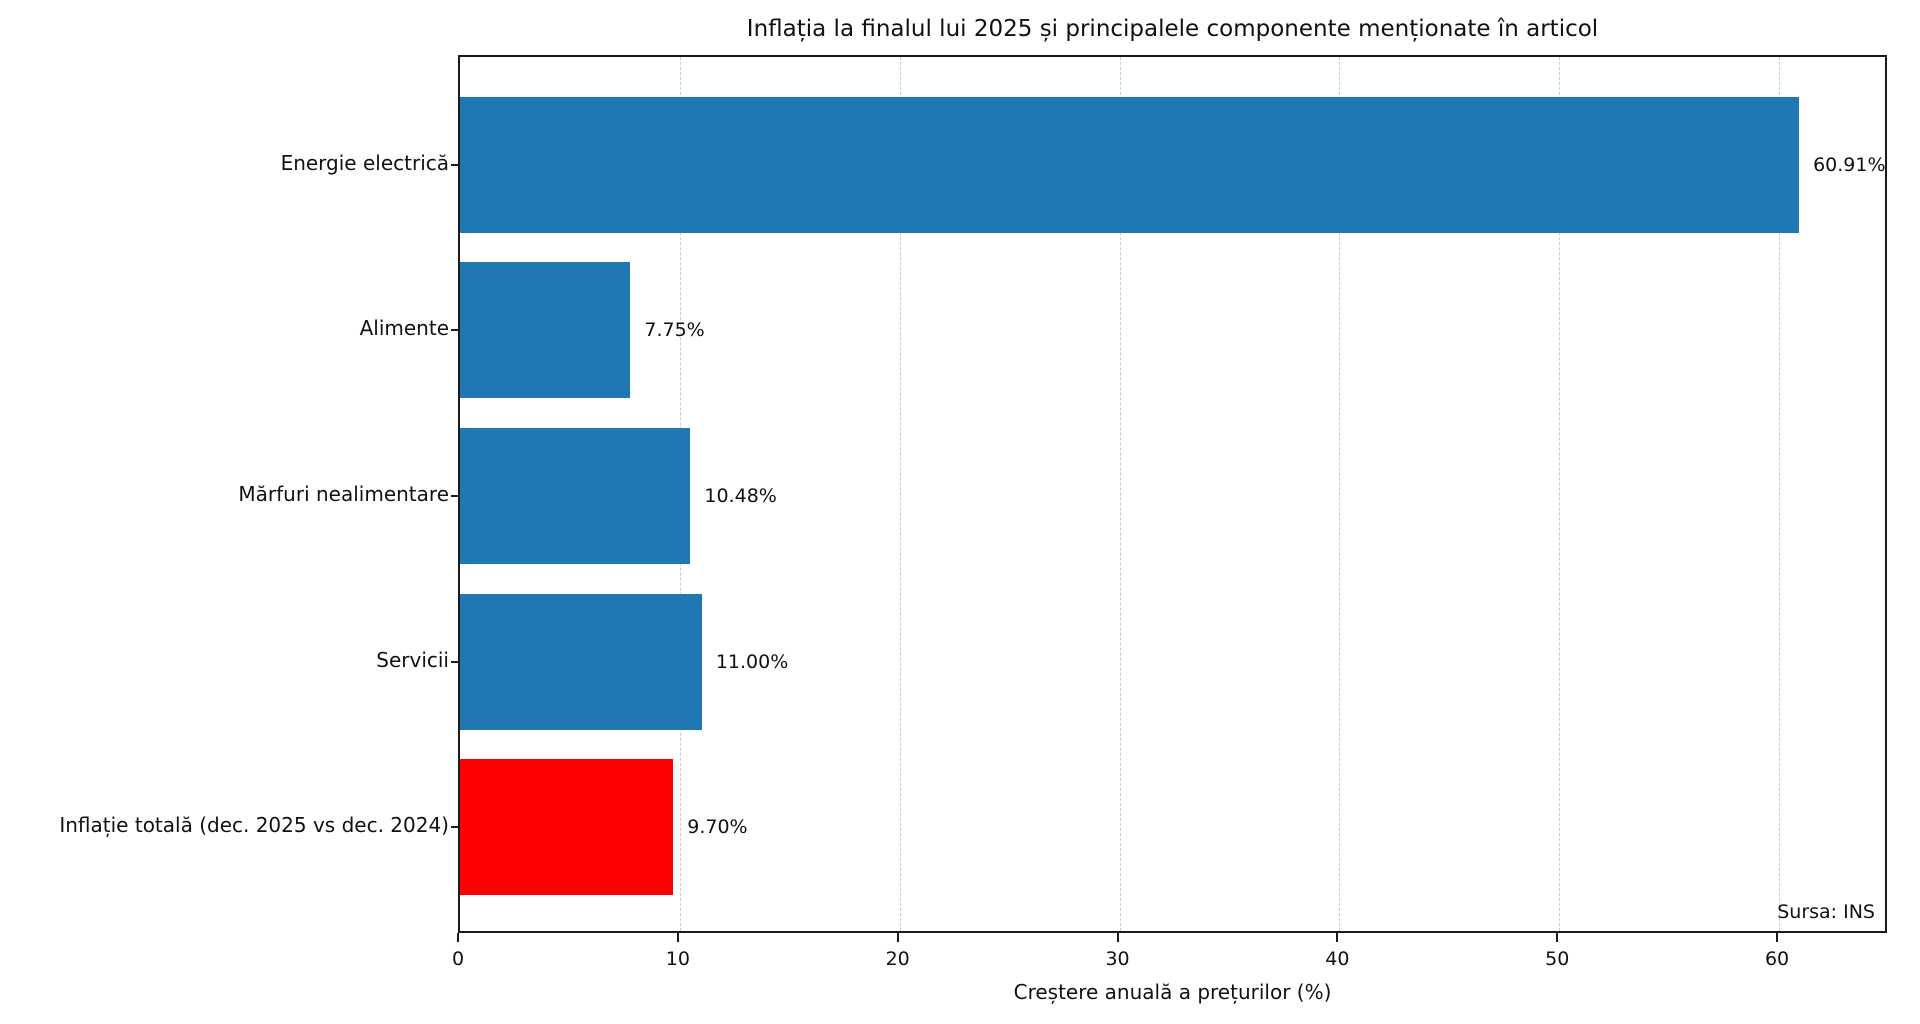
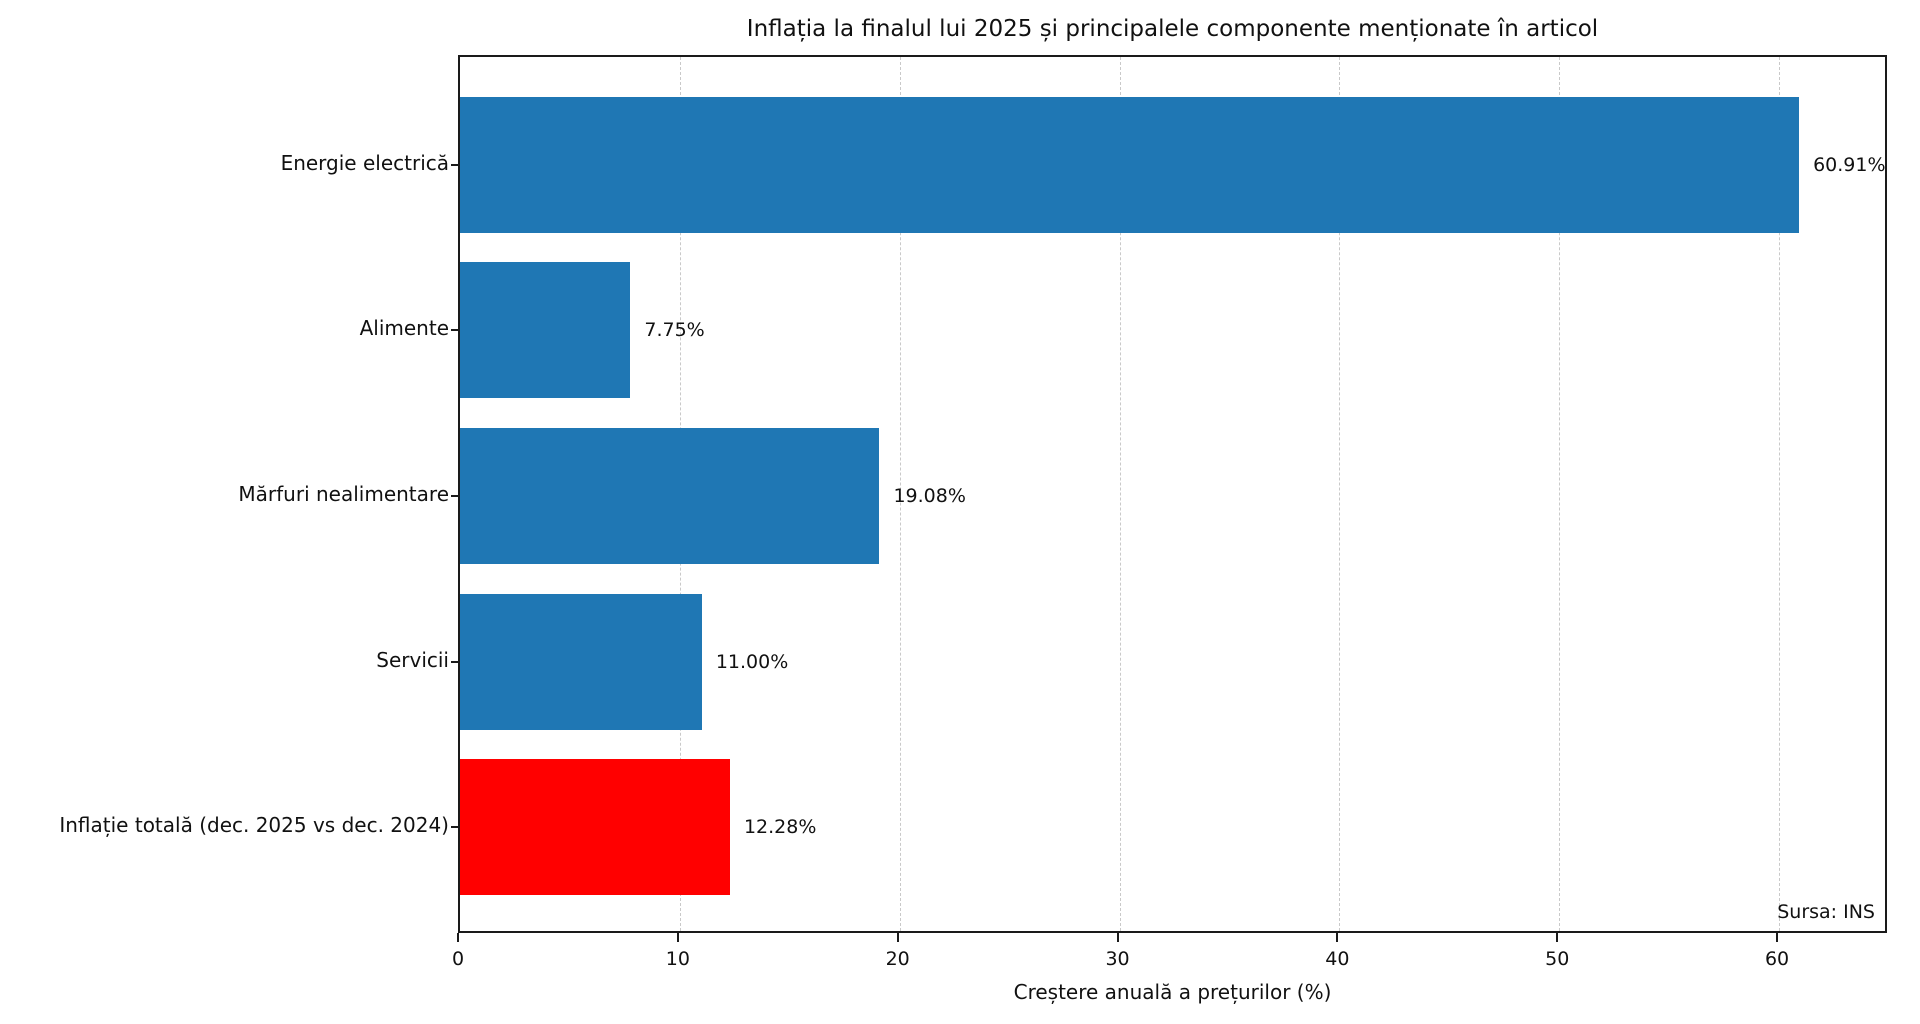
Mărfuri nealimentare: 10.48% -> 19.08%
Inflație totală (dec. 2025 vs dec. 2024): 9.70% -> 12.28%
